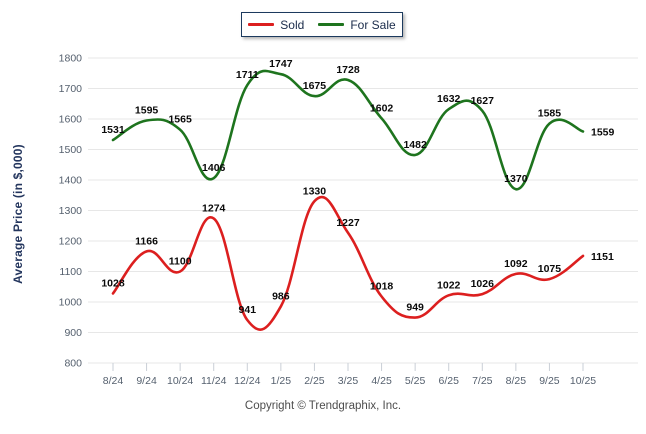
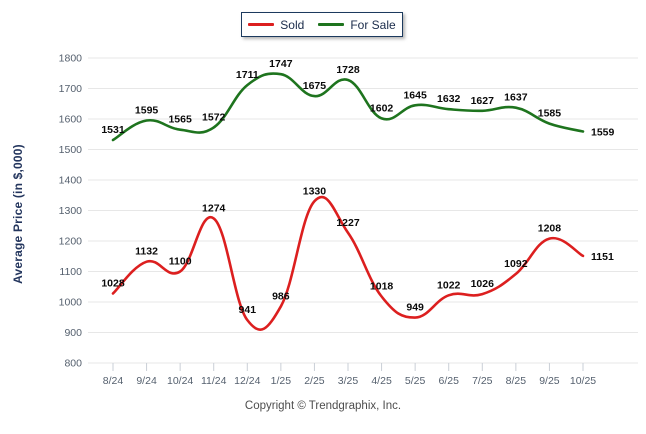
Sold/9/24: 1166 -> 1132
For Sale/11/24: 1406 -> 1572
For Sale/5/25: 1482 -> 1645
For Sale/8/25: 1370 -> 1637
Sold/9/25: 1075 -> 1208
